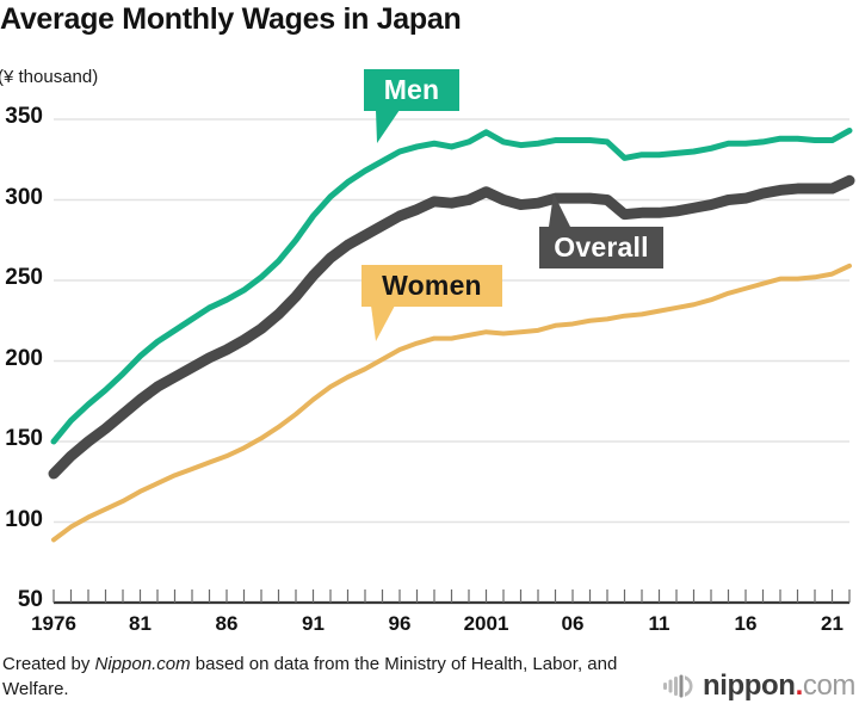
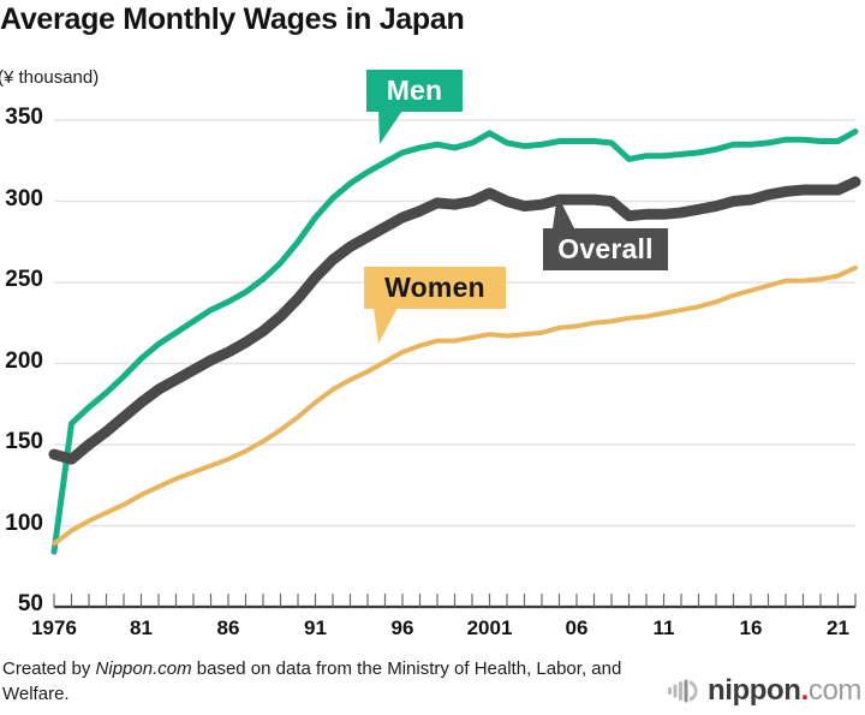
Men/1976: 150 -> 84
Overall/1976: 130 -> 144
